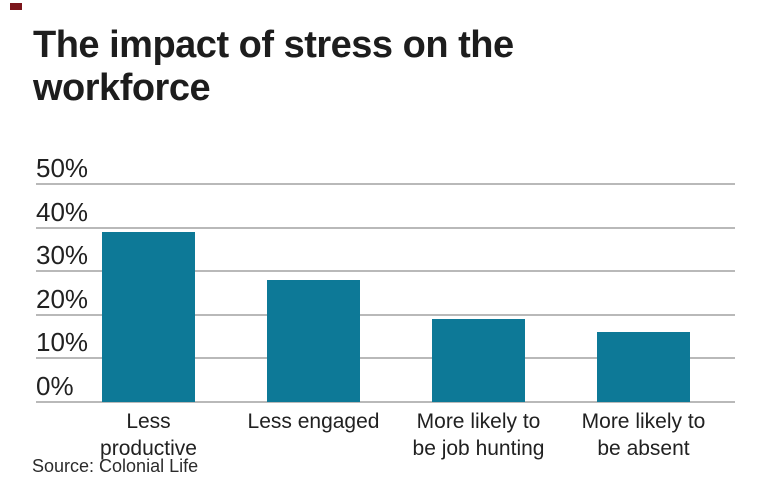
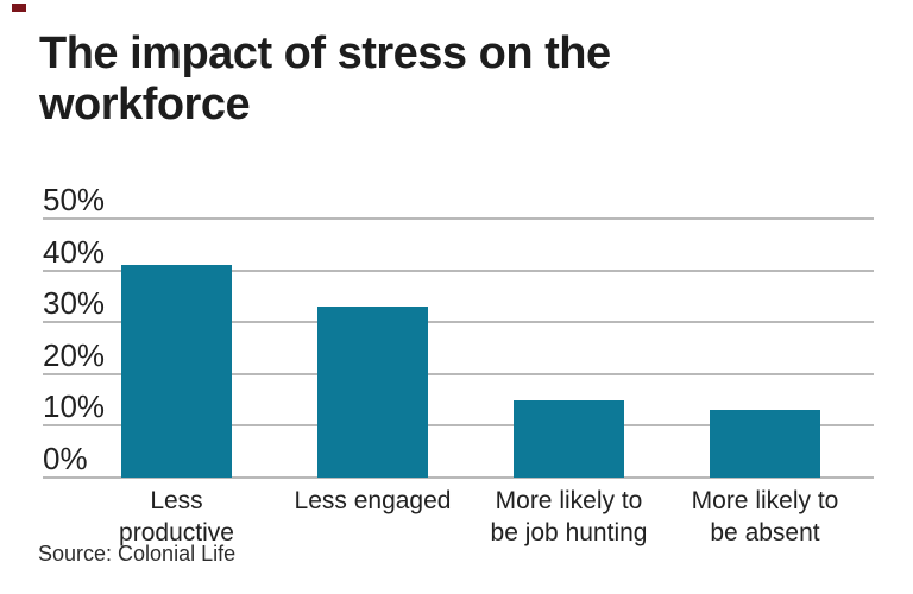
Less productive: 39% -> 41%
Less engaged: 28% -> 33%
More likely to be job hunting: 19% -> 15%
More likely to be absent: 16% -> 13%
